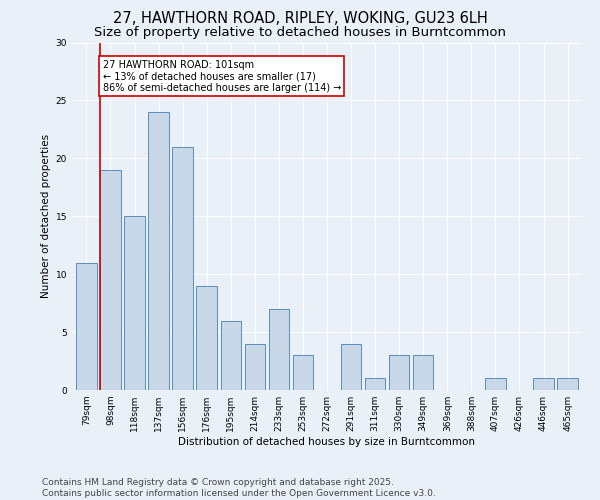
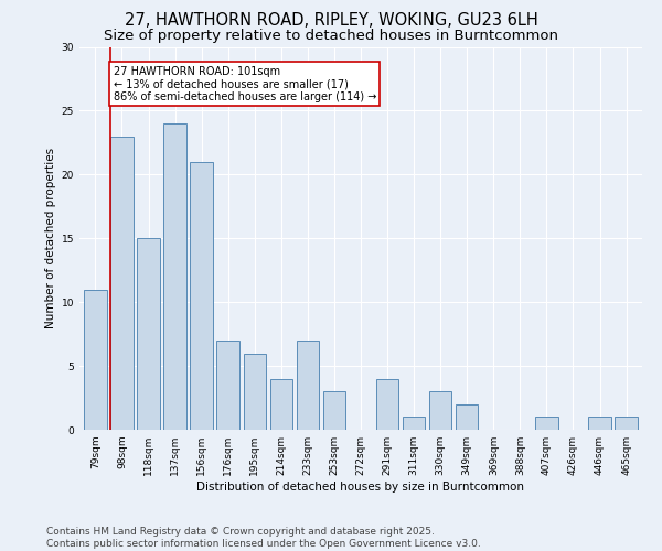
98sqm: 19 -> 23
176sqm: 9 -> 7
349sqm: 3 -> 2
